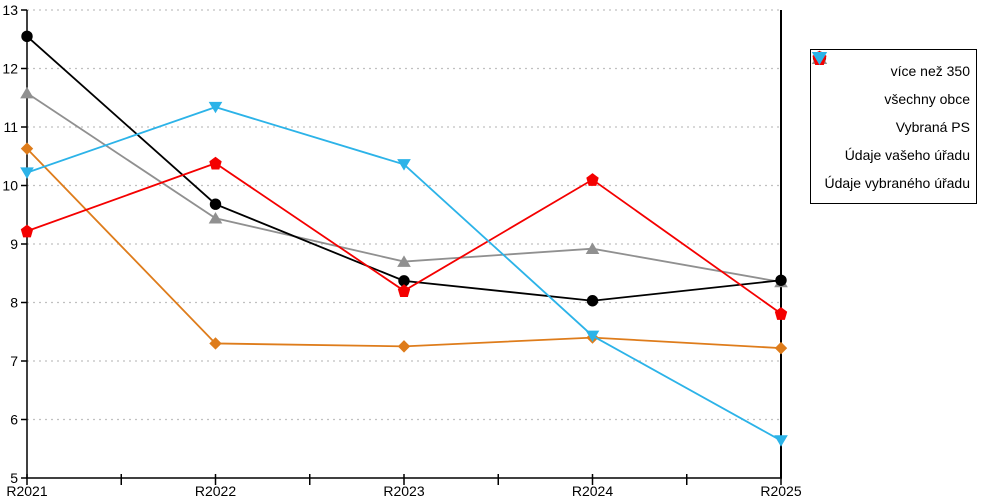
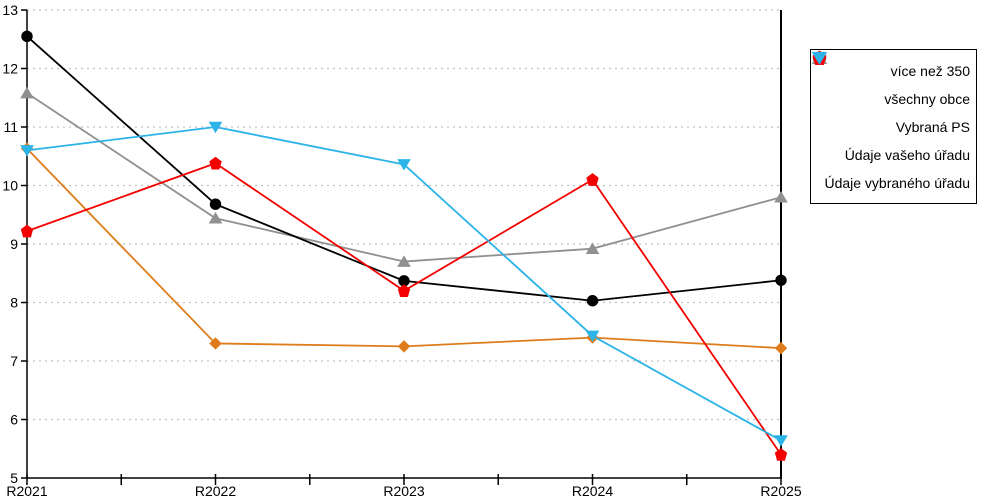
Údaje vybraného úřadu/R2021: 10.2 -> 10.6
Údaje vybraného úřadu/R2022: 11.3 -> 11.0
Vybraná PS/R2025: 8.3 -> 9.8
Údaje vašeho úřadu/R2025: 7.8 -> 5.4
